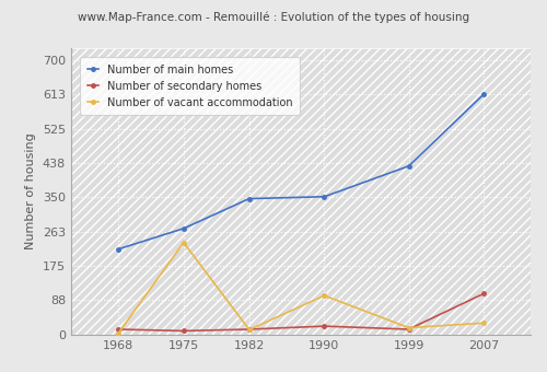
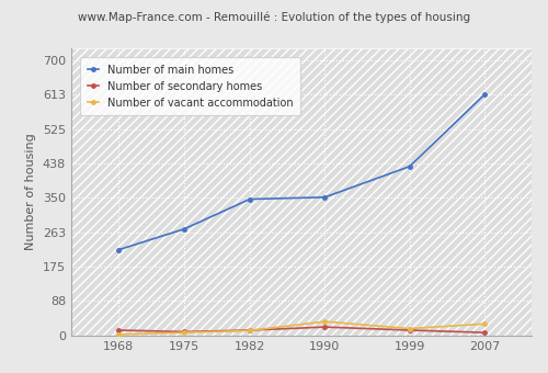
Number of vacant accommodation/1975: 235 -> 8
Number of vacant accommodation/1990: 100 -> 36
Number of secondary homes/2007: 105 -> 8
